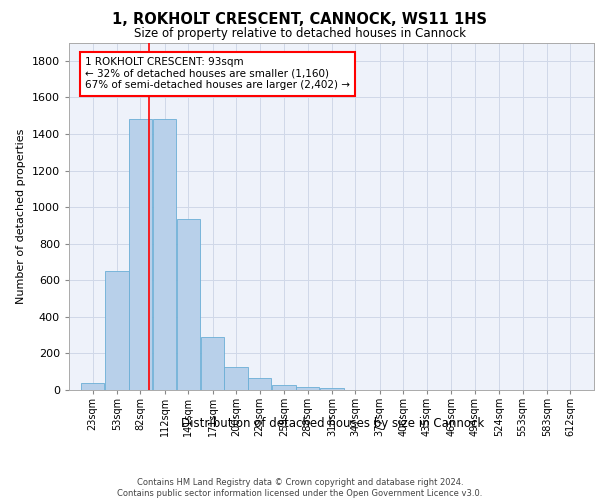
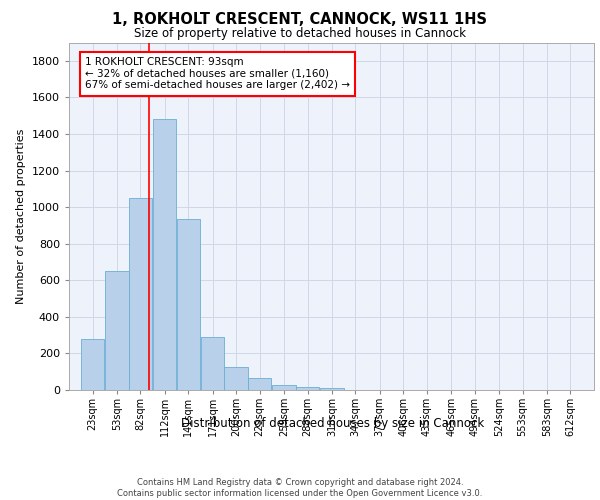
23sqm: 40 -> 280
82sqm: 1480 -> 1050
